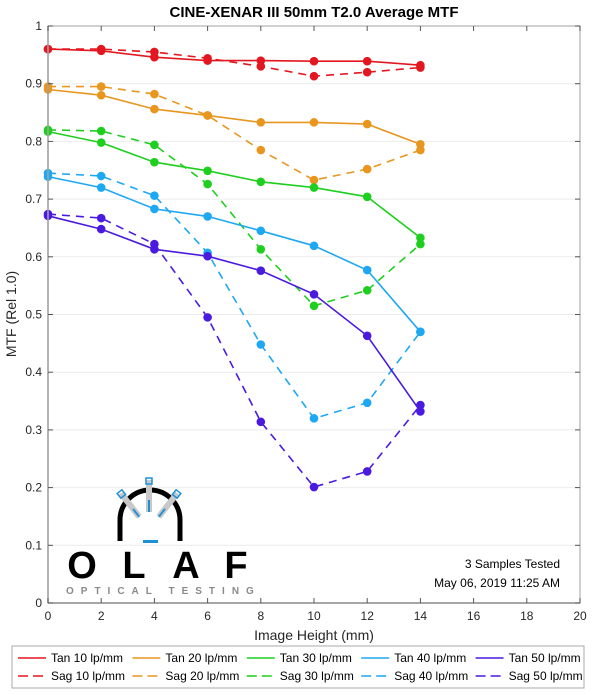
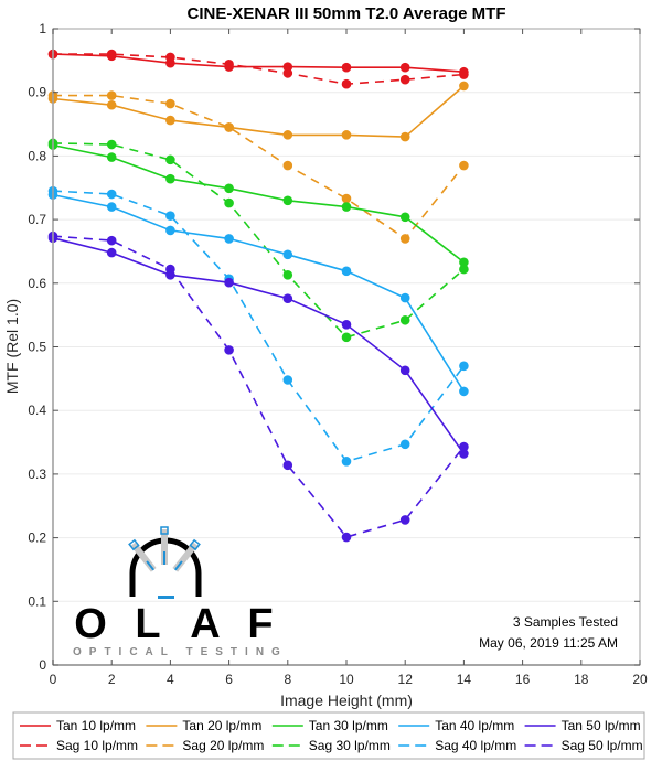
Sag 20 lp/mm/12: 0.75 -> 0.67
Tan 20 lp/mm/14: 0.80 -> 0.91
Tan 40 lp/mm/14: 0.47 -> 0.43
